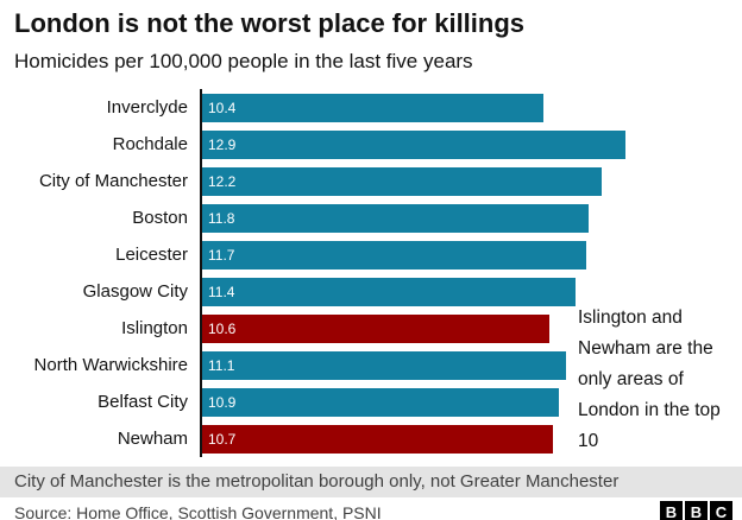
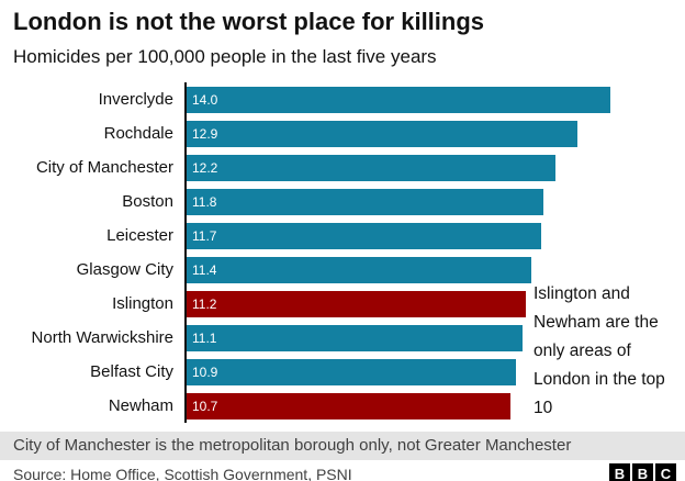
Inverclyde: 10.4 -> 14.0
Islington: 10.6 -> 11.2
